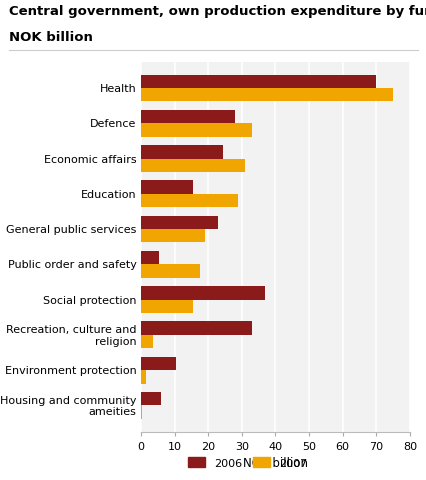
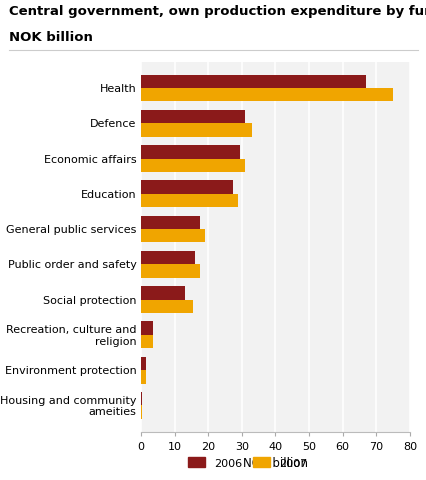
2006/Health: 70.0 -> 67.0
2006/Defence: 28.0 -> 31.0
2006/Economic affairs: 24.5 -> 29.5
2006/Education: 15.5 -> 27.5
2006/General public services: 23.0 -> 17.5
2006/Public order and safety: 5.5 -> 16.0
2006/Social protection: 37.0 -> 13.0
2006/Recreation, culture and religion: 33.0 -> 3.5
2006/Environment protection: 10.5 -> 1.5
2006/Housing and community ameities: 6.0 -> 0.3
